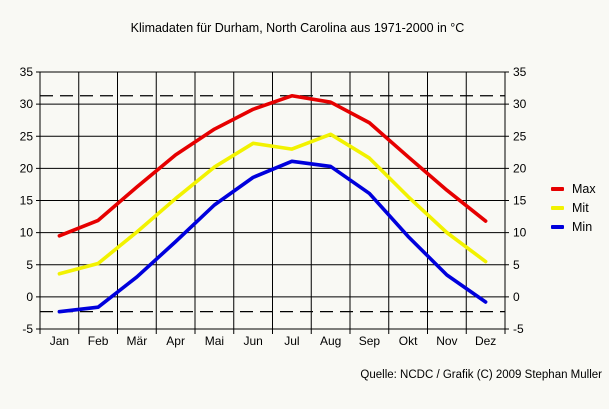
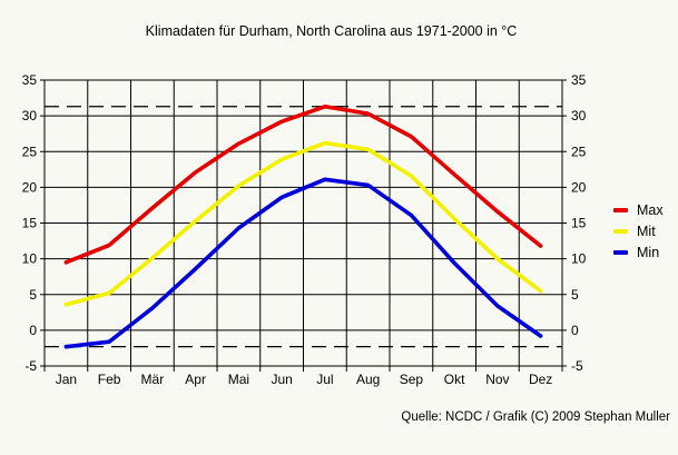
Mit/Jul: 23 -> 26
